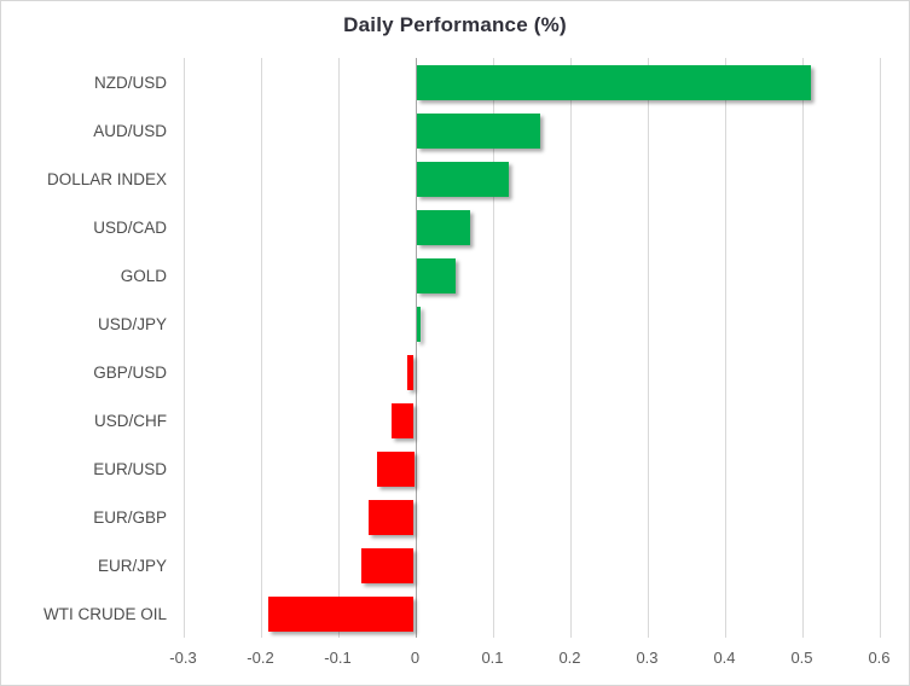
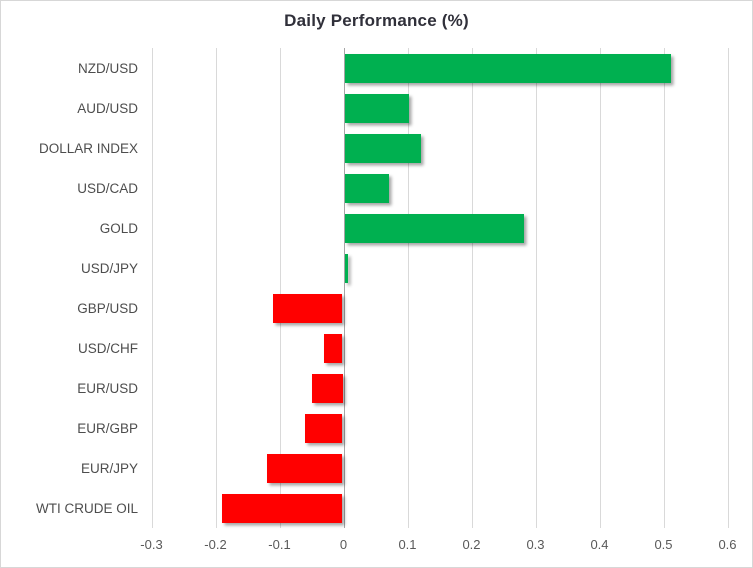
AUD/USD: 0.16 -> 0.10
GOLD: 0.05 -> 0.28
GBP/USD: -0.01 -> -0.11
EUR/JPY: -0.07 -> -0.12
